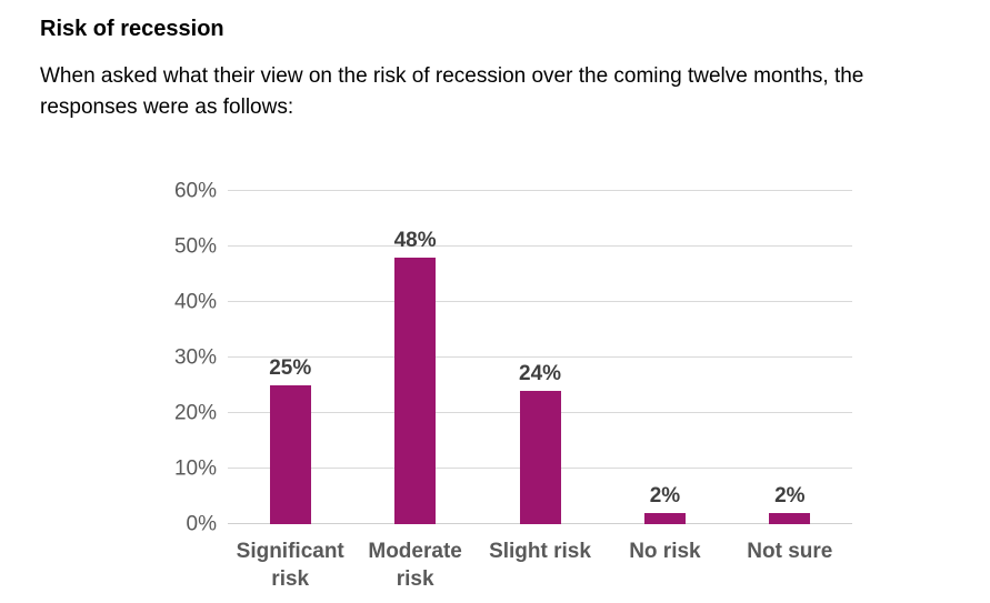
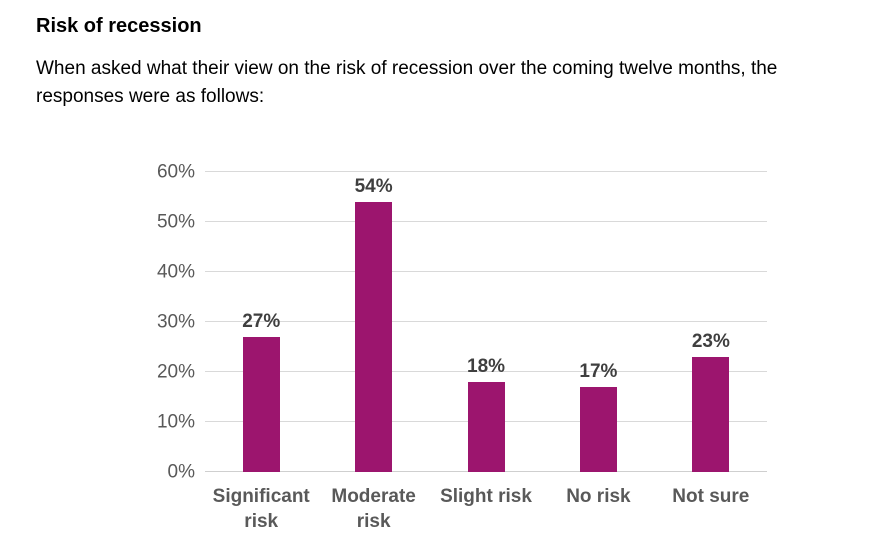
Significant risk: 25% -> 27%
Moderate risk: 48% -> 54%
Slight risk: 24% -> 18%
No risk: 2% -> 17%
Not sure: 2% -> 23%
